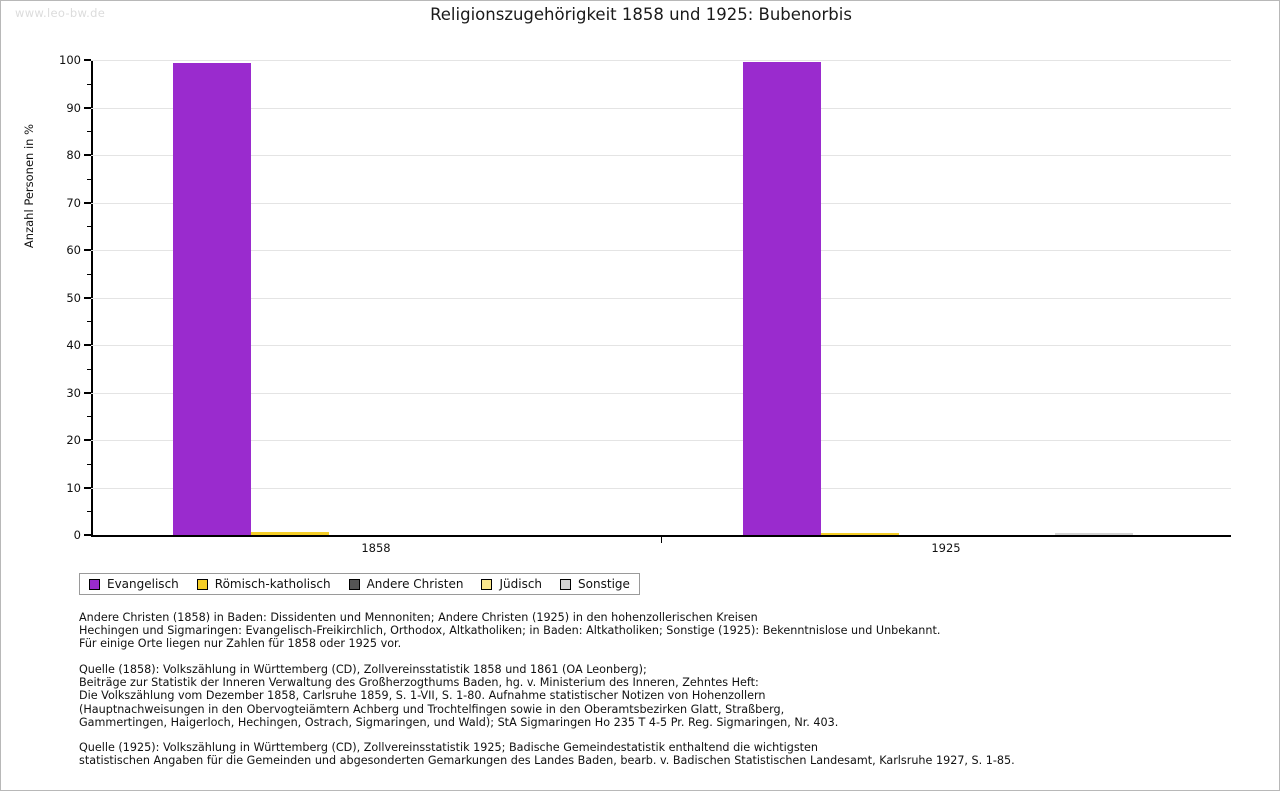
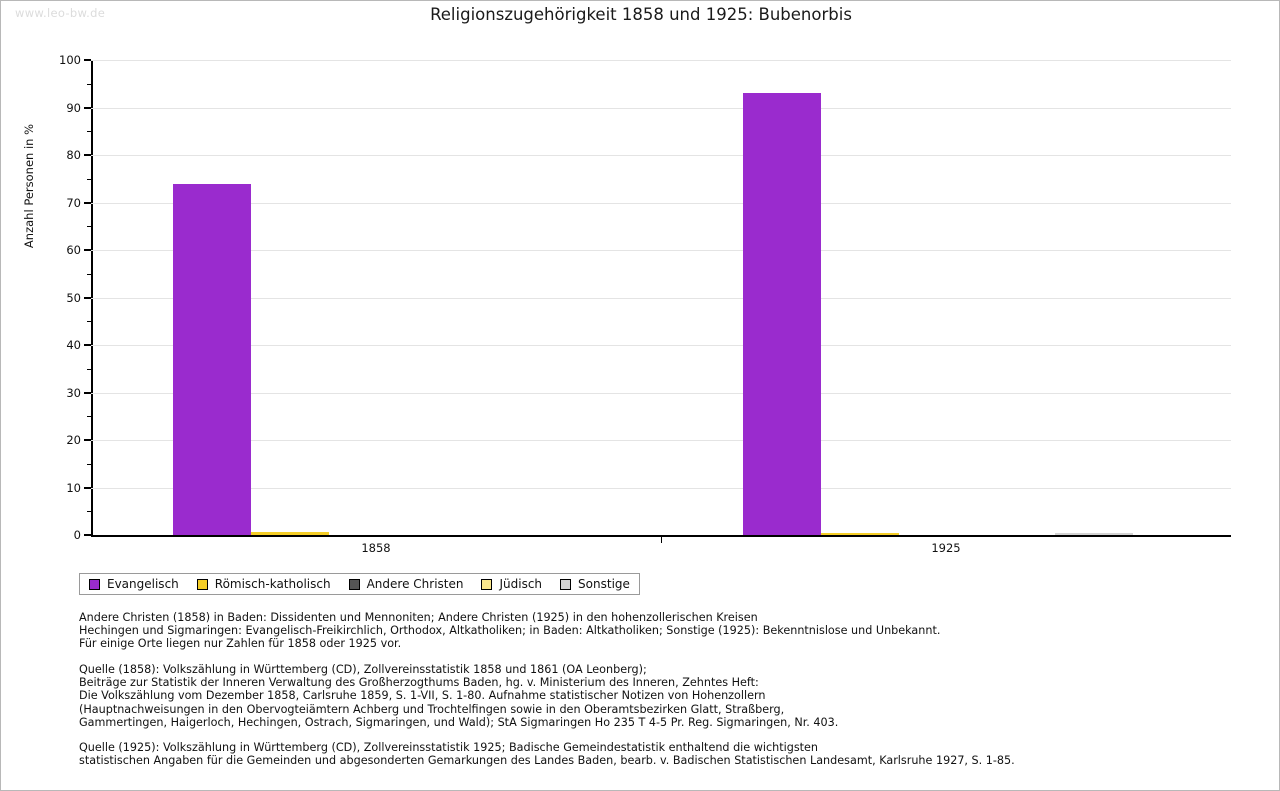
Evangelisch/1858: 99 -> 74
Evangelisch/1925: 100 -> 93
